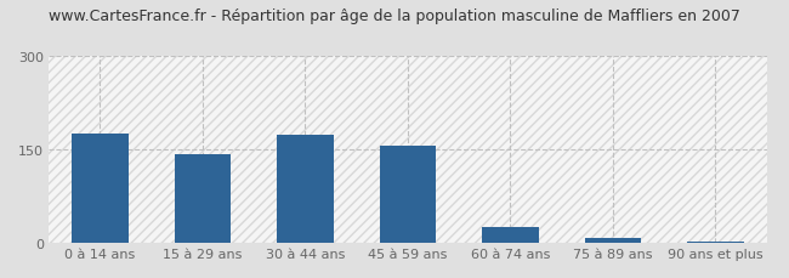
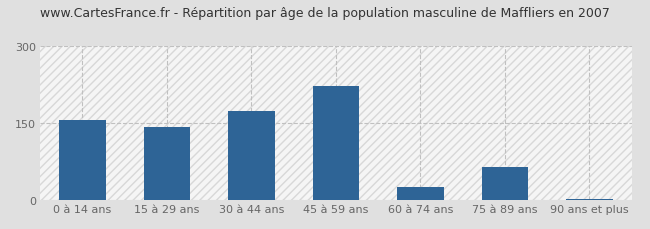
0 à 14 ans: 175 -> 156
45 à 59 ans: 156 -> 222
75 à 89 ans: 8 -> 64
